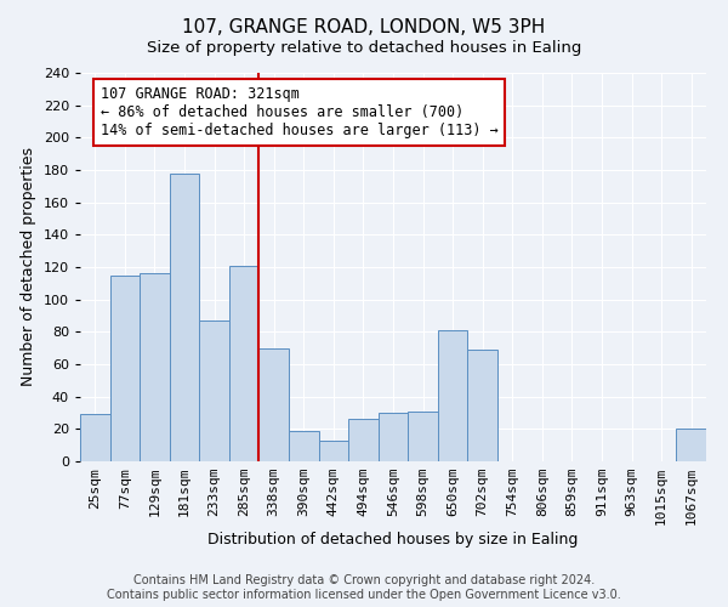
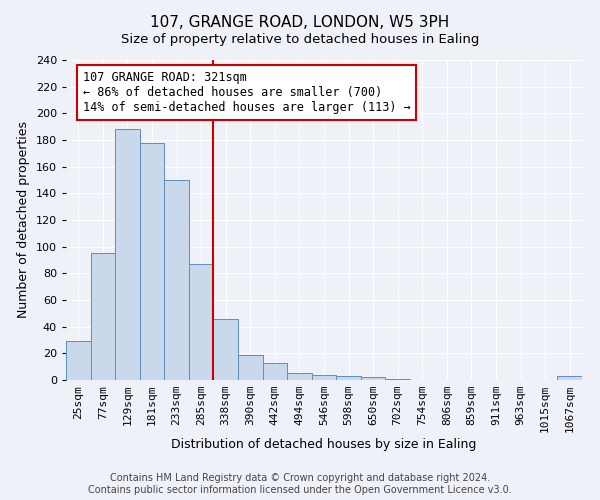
77sqm: 115 -> 95
129sqm: 116 -> 188
233sqm: 87 -> 150
285sqm: 121 -> 87
338sqm: 70 -> 46
494sqm: 26 -> 5
546sqm: 30 -> 4
598sqm: 31 -> 3
650sqm: 81 -> 2
702sqm: 69 -> 1
1067sqm: 20 -> 3
